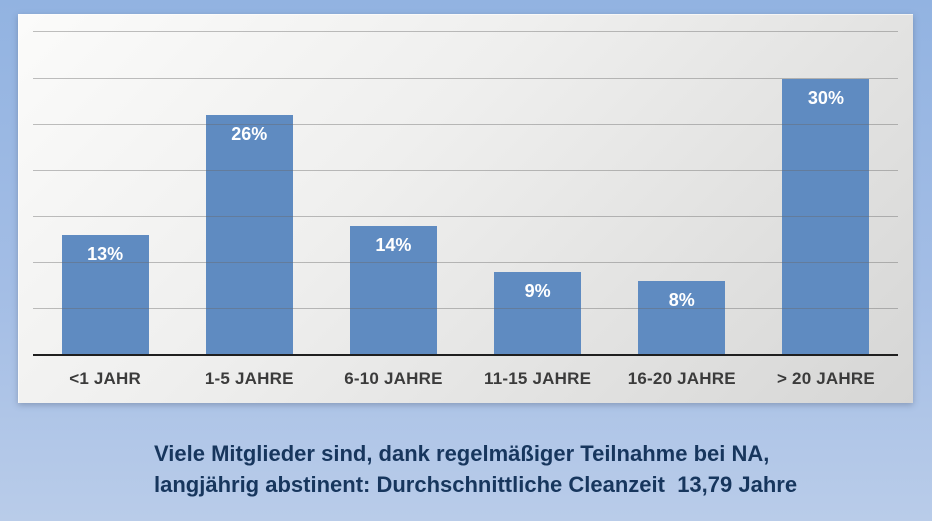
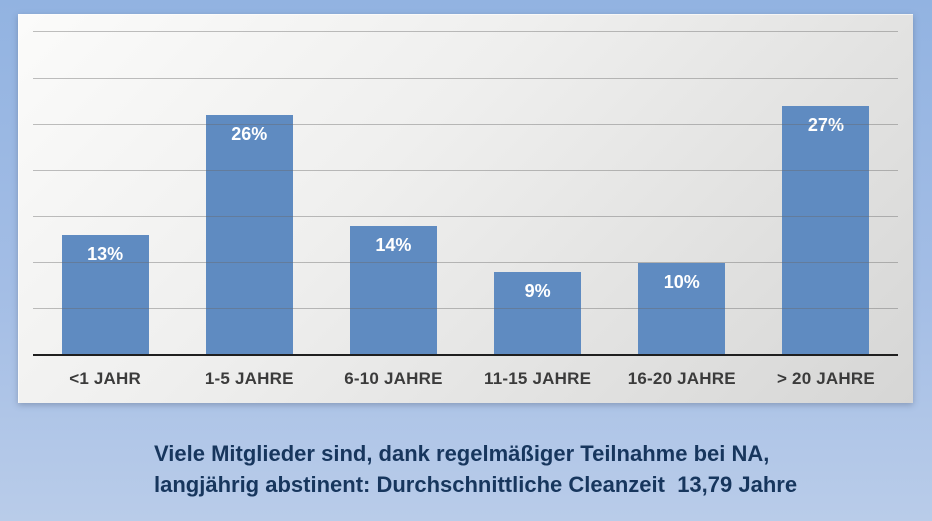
16-20 JAHRE: 8% -> 10%
> 20 JAHRE: 30% -> 27%
